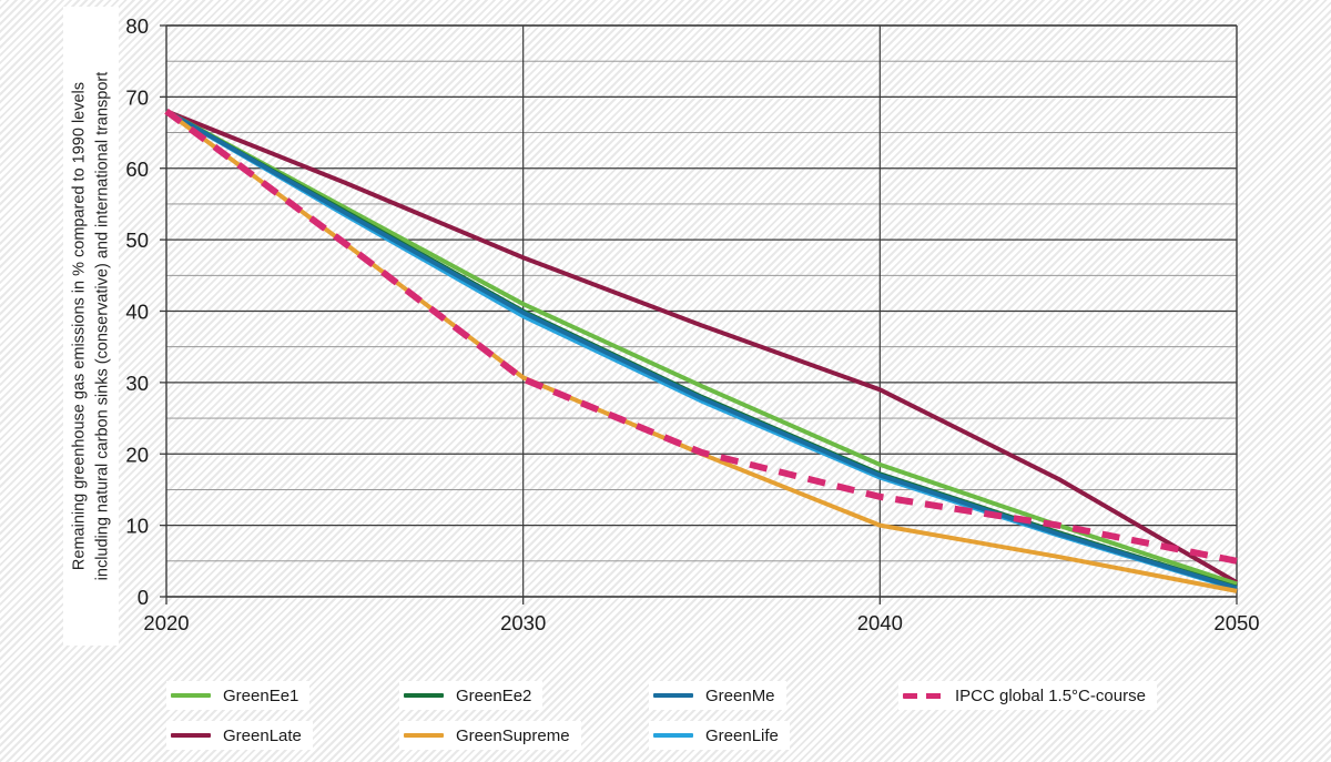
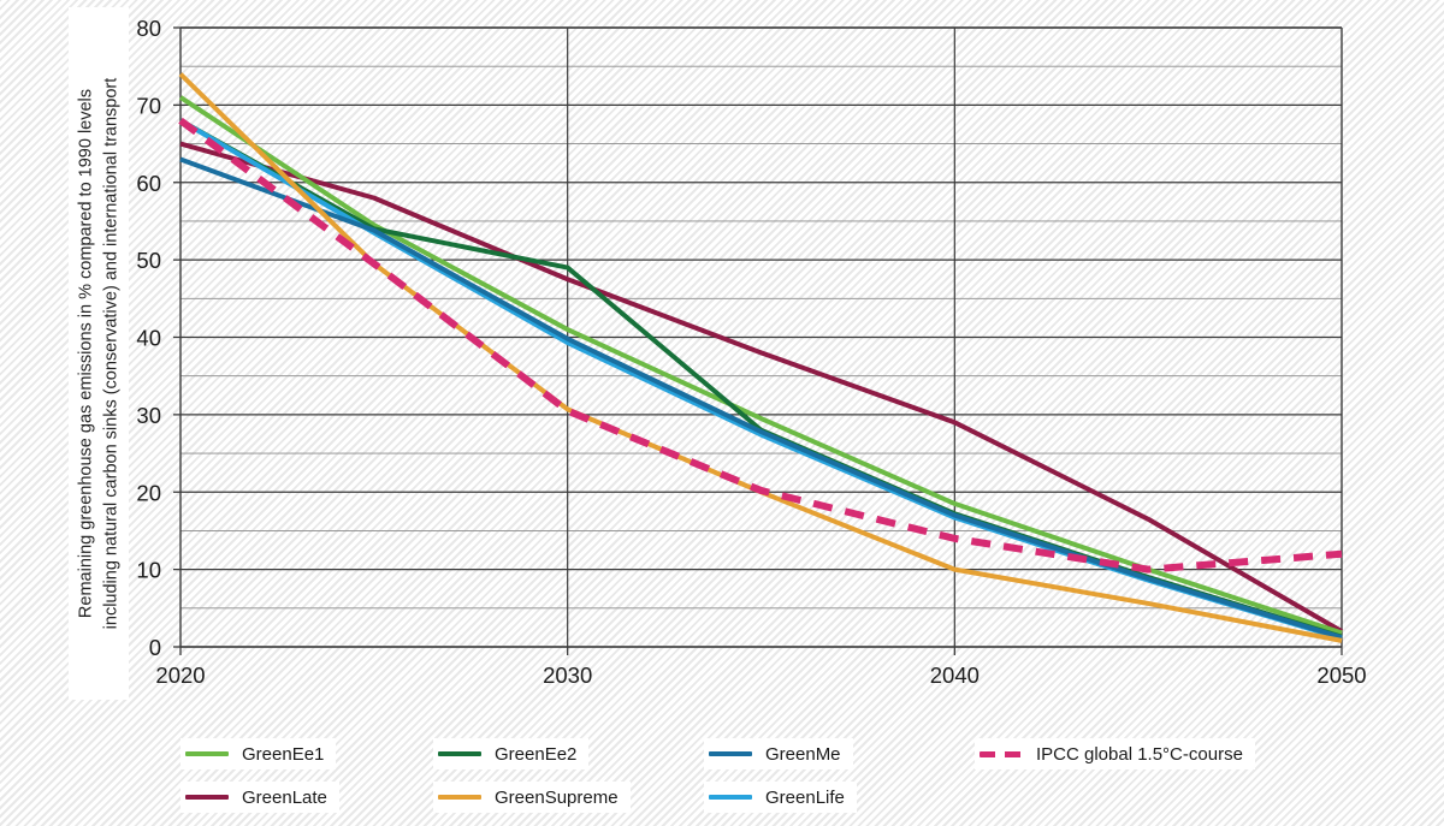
GreenEe1/2020: 68 -> 71
GreenMe/2020: 68 -> 63
GreenLate/2020: 68 -> 65
GreenSupreme/2020: 68 -> 74
GreenEe2/2030: 40 -> 49
IPCC global 1.5°C-course/2050: 5 -> 12
